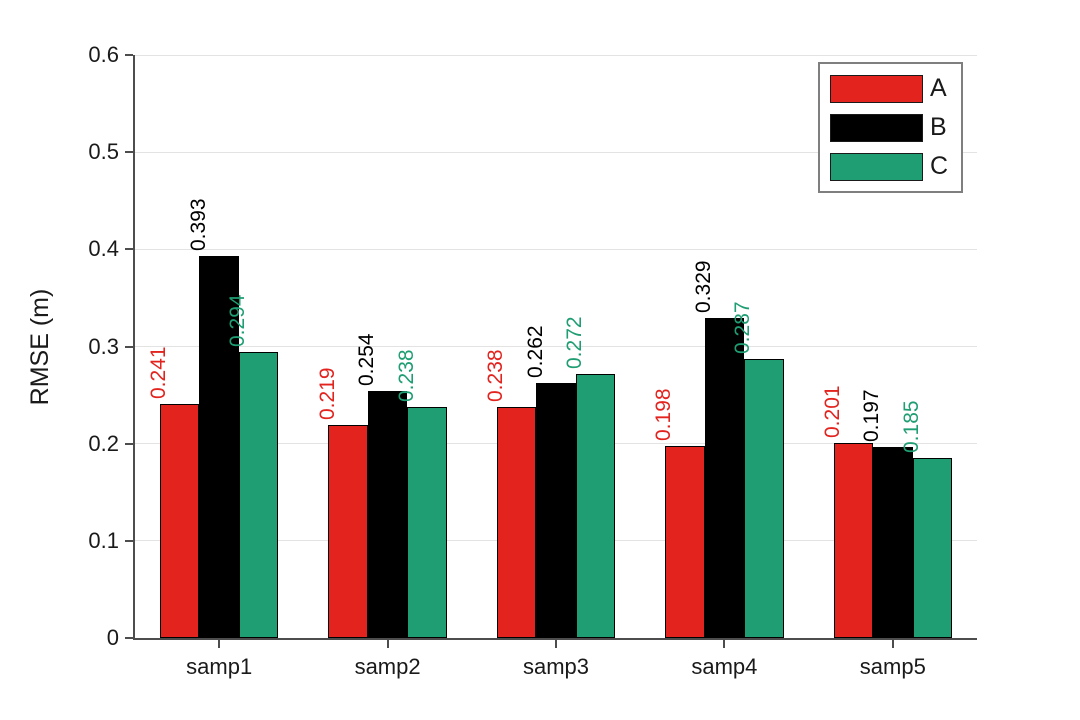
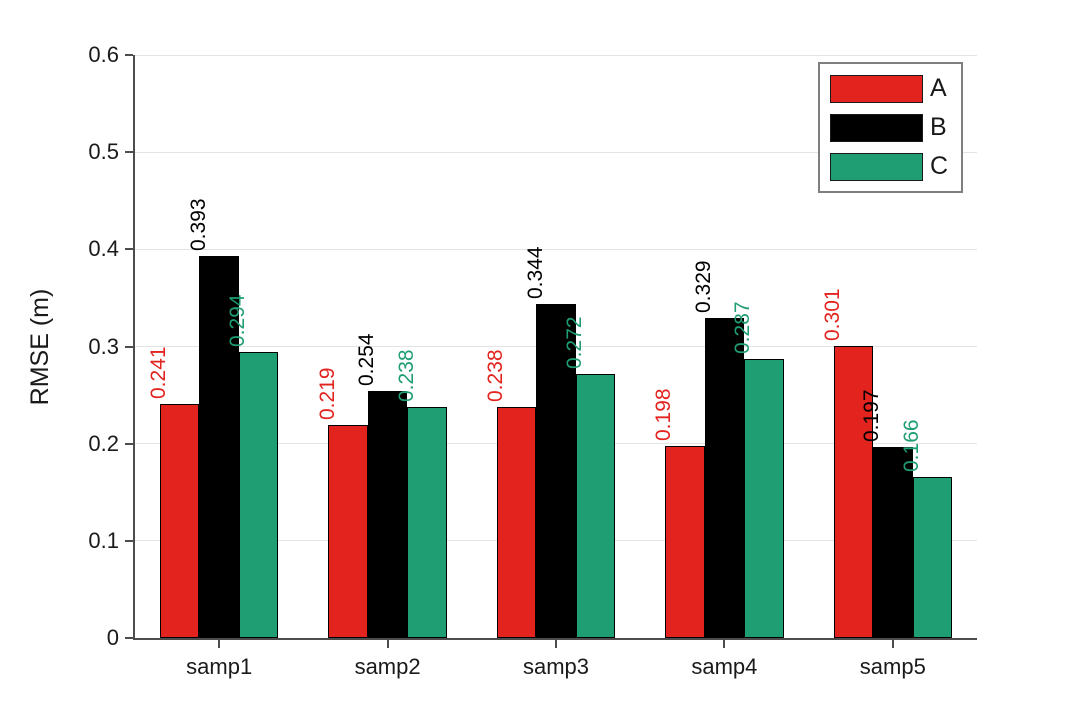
B/samp3: 0.262 -> 0.344
A/samp5: 0.201 -> 0.301
C/samp5: 0.185 -> 0.166
